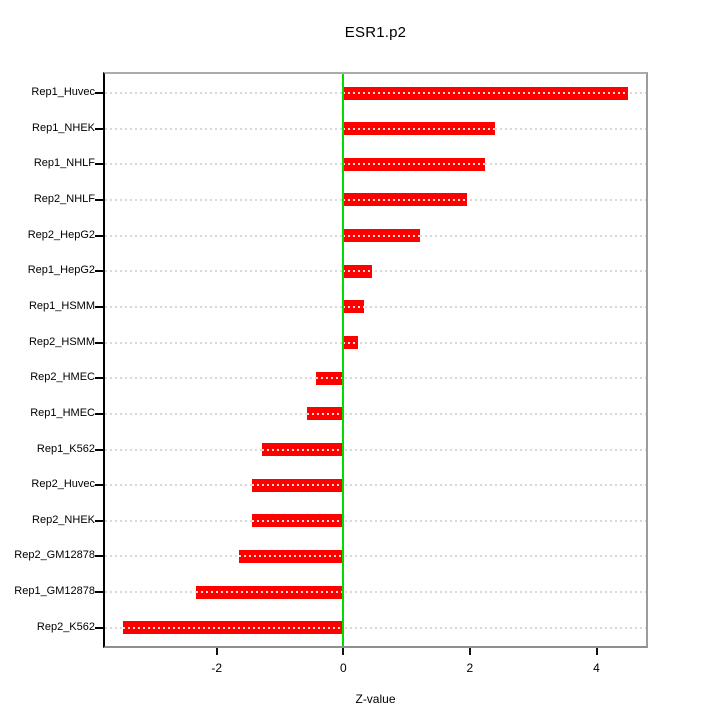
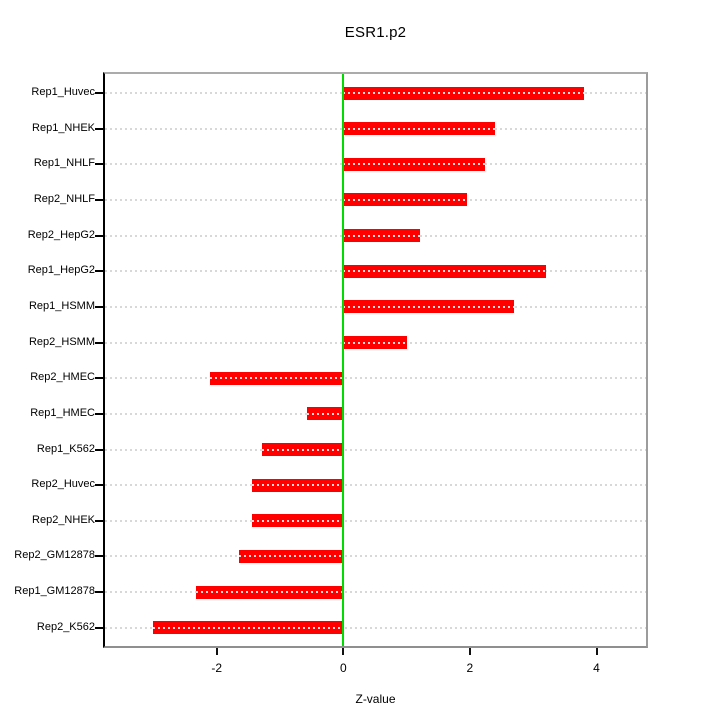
Rep1_Huvec: 4.5 -> 3.8
Rep1_HepG2: 0.5 -> 3.2
Rep1_HSMM: 0.3 -> 2.7
Rep2_HSMM: 0.2 -> 1.0
Rep2_HMEC: -0.4 -> -2.1
Rep2_K562: -3.5 -> -3.0
